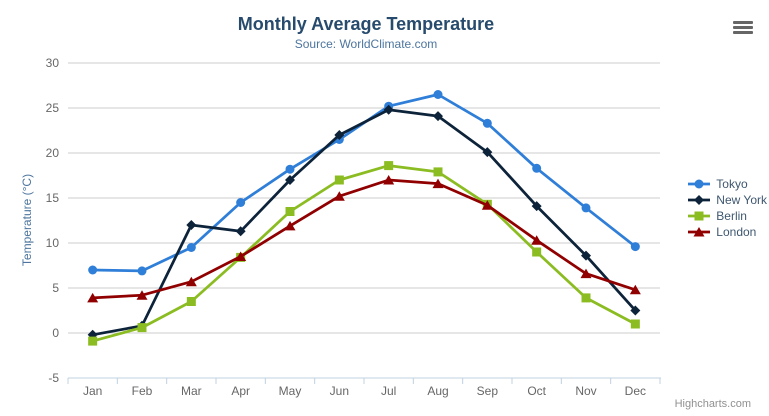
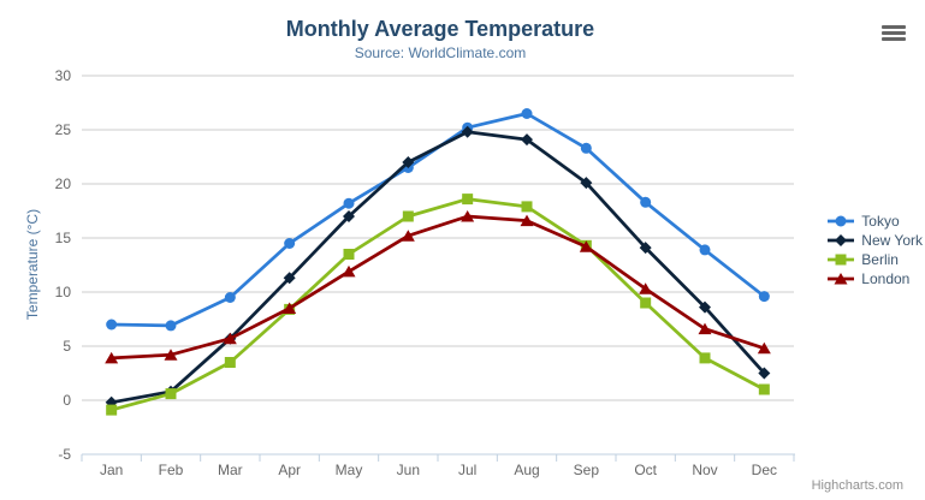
New York/Mar: 12 -> 6
